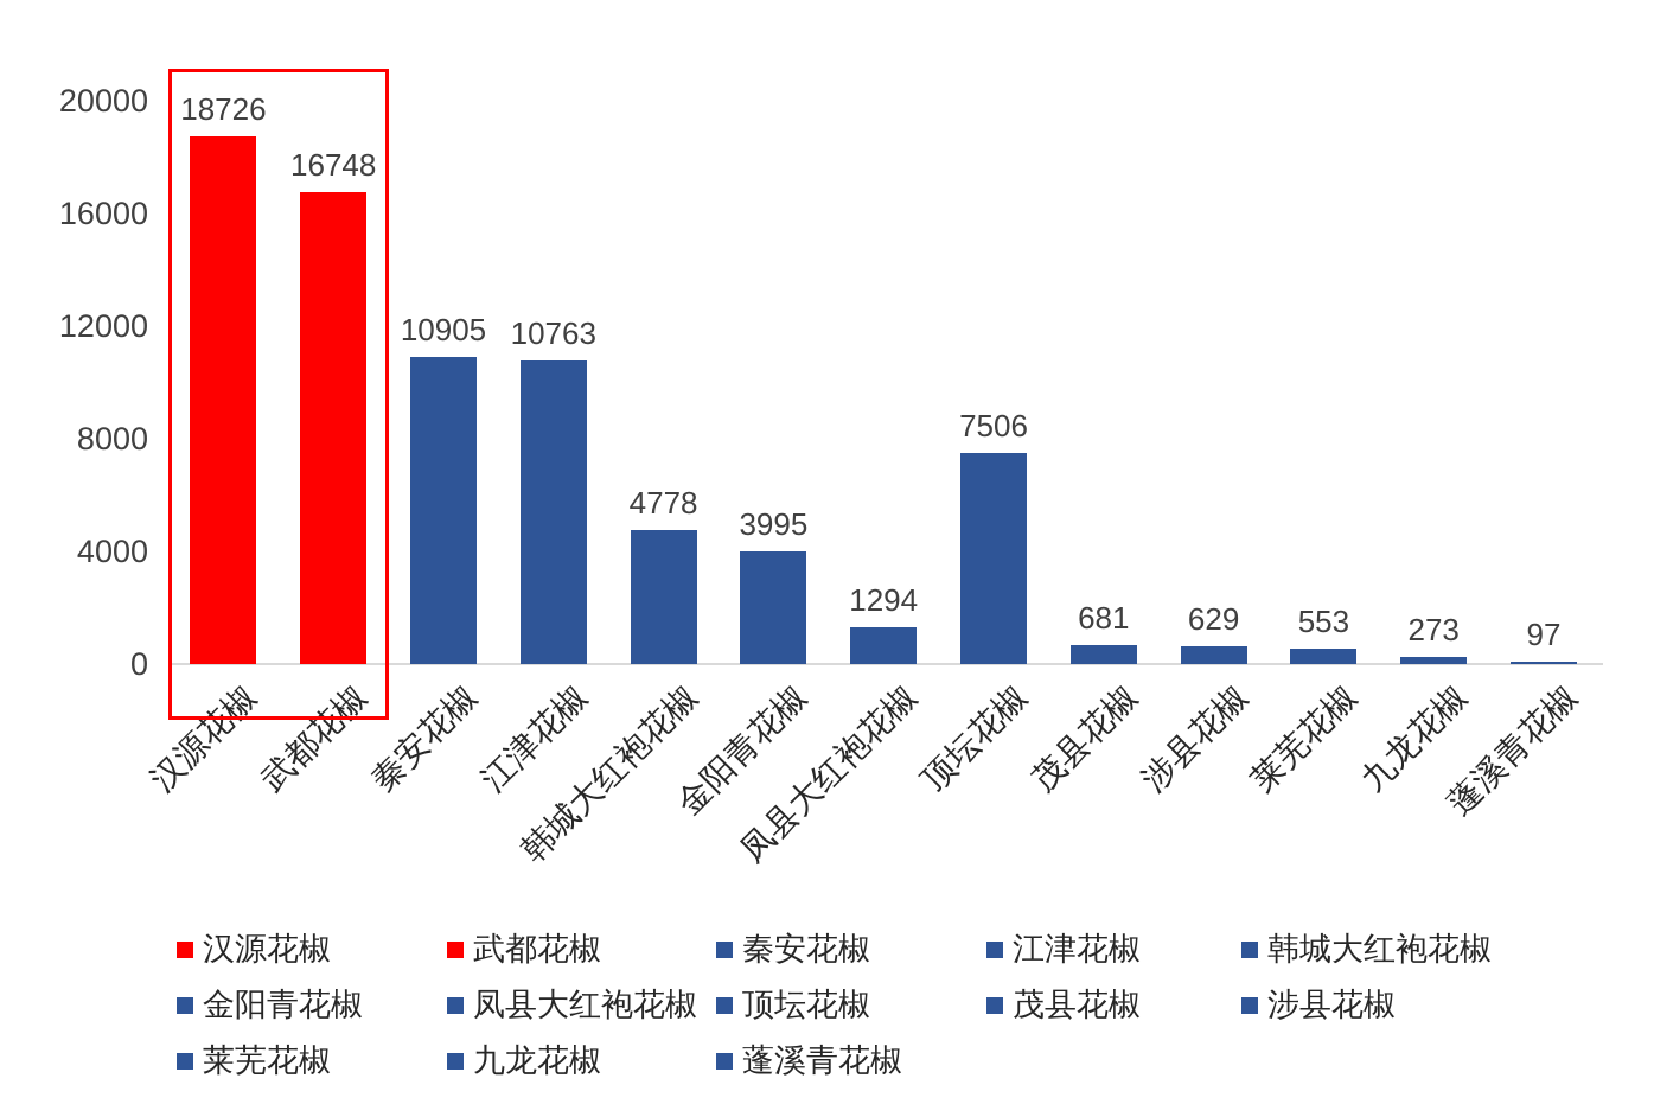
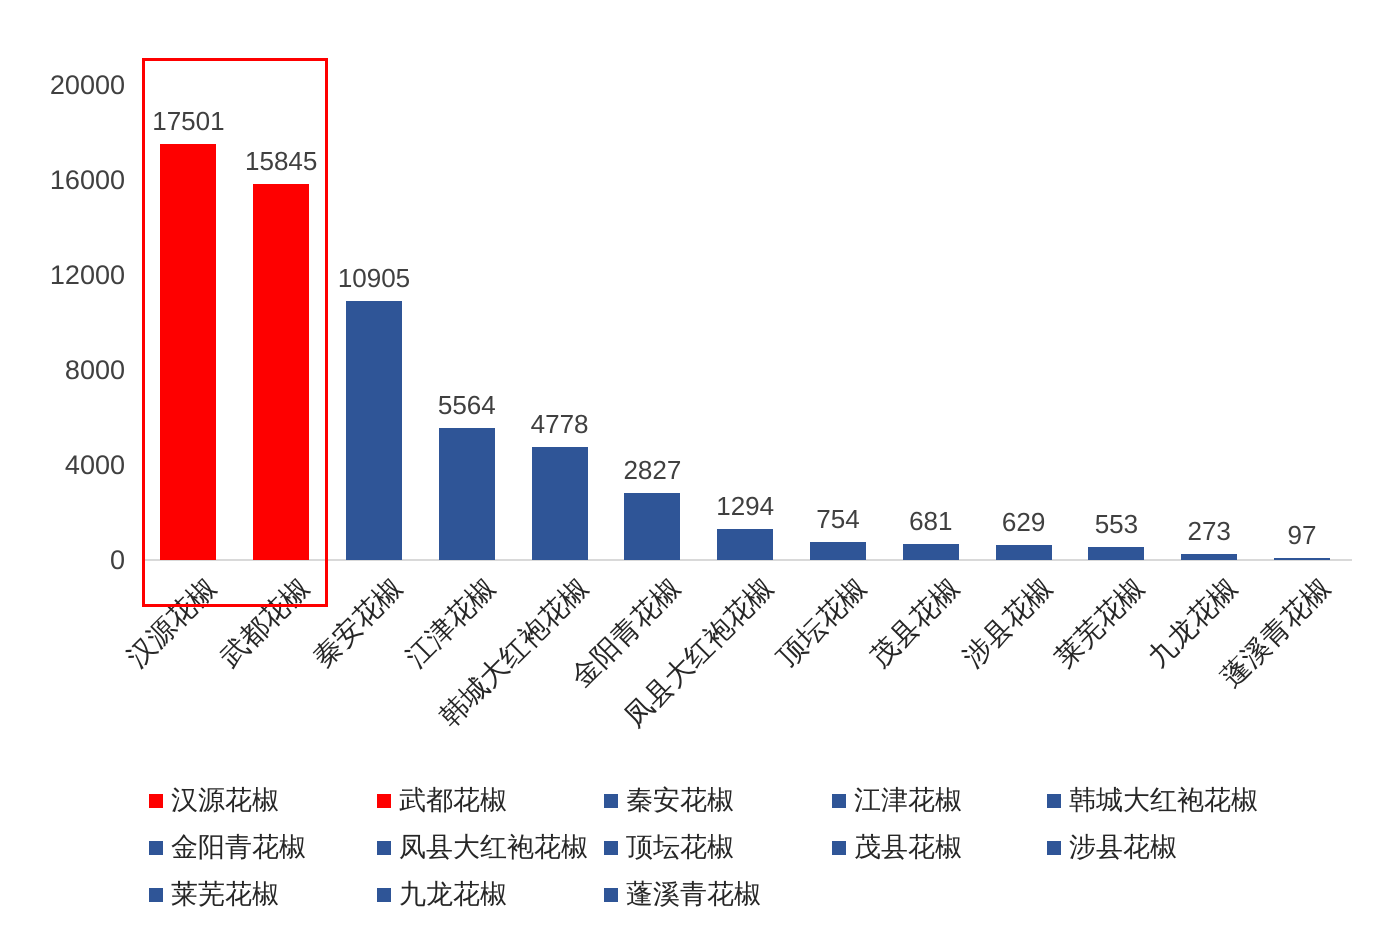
汉源花椒: 18726 -> 17501
武都花椒: 16748 -> 15845
江津花椒: 10763 -> 5564
金阳青花椒: 3995 -> 2827
顶坛花椒: 7506 -> 754
